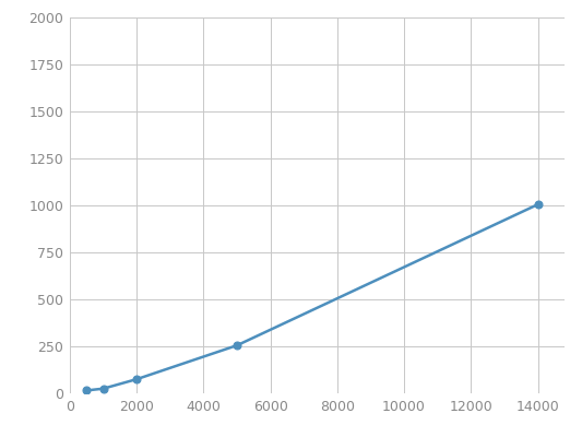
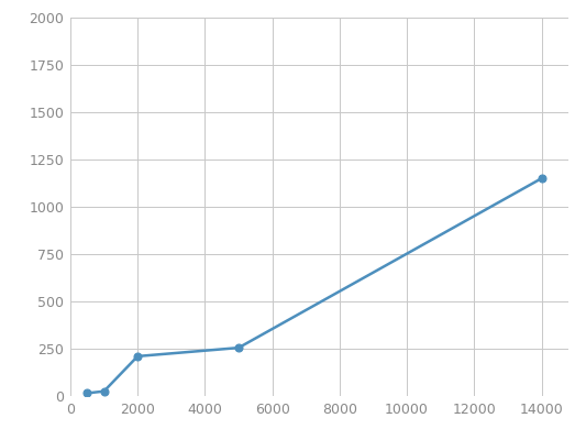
2000: 80 -> 210
14000: 1000 -> 1150
